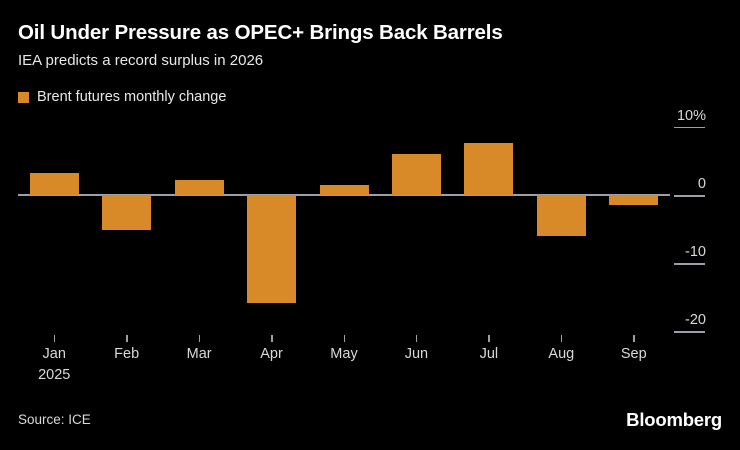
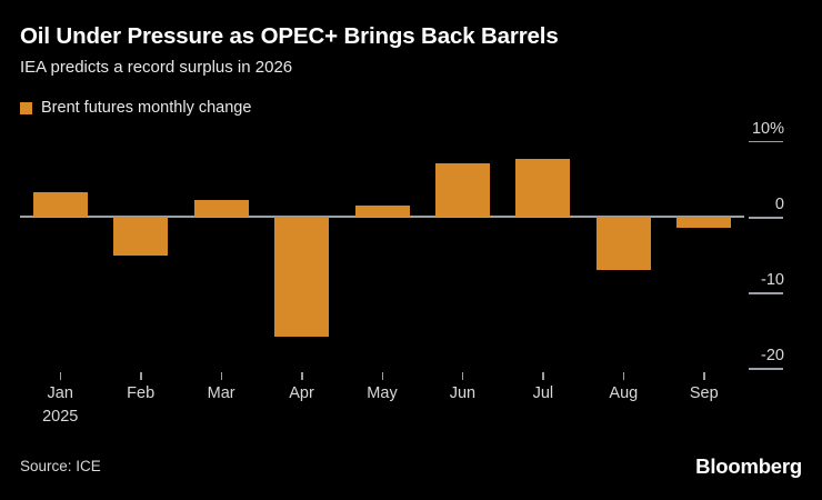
Jun: 6% -> 7%
Aug: -6% -> -7%
